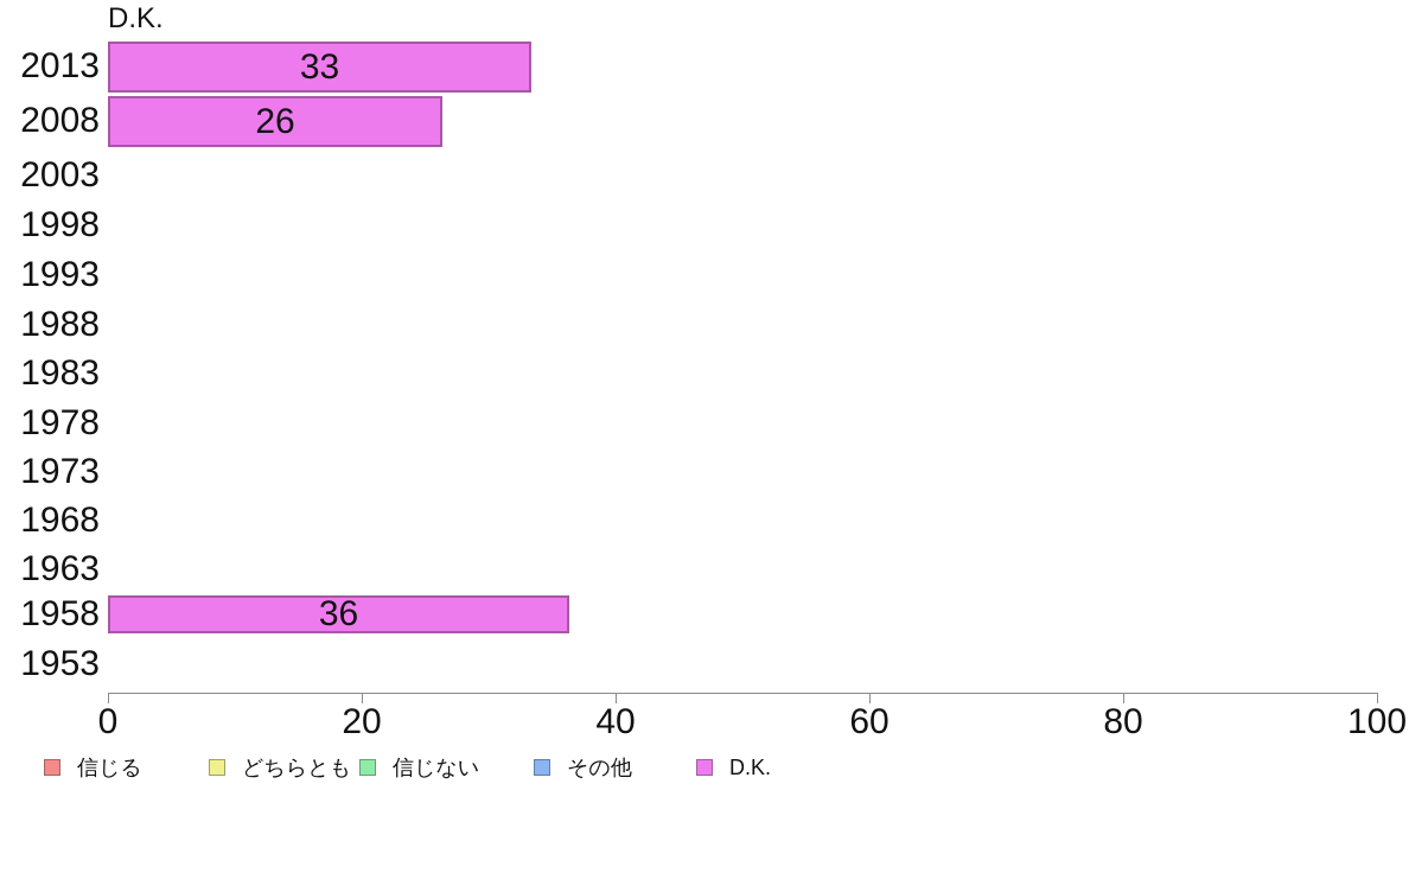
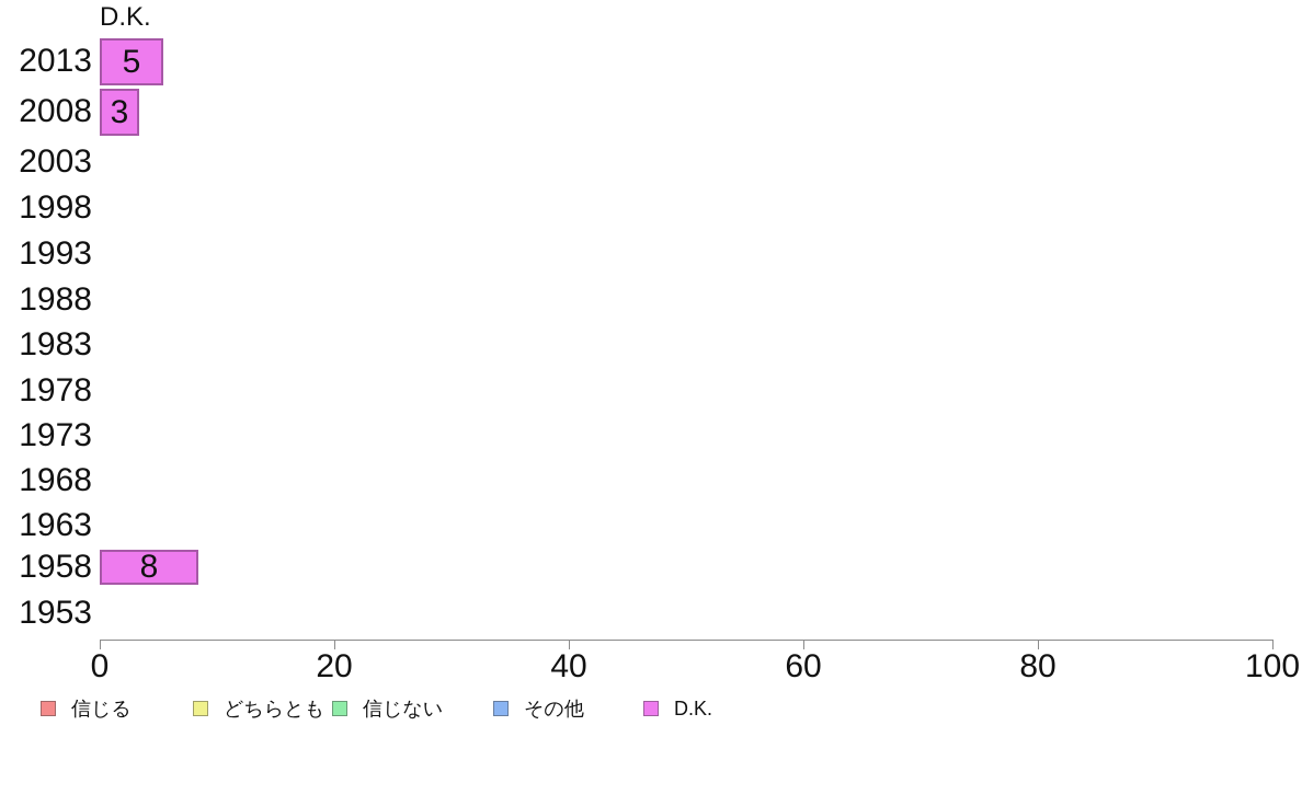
2013: 33 -> 5
2008: 26 -> 3
1958: 36 -> 8
